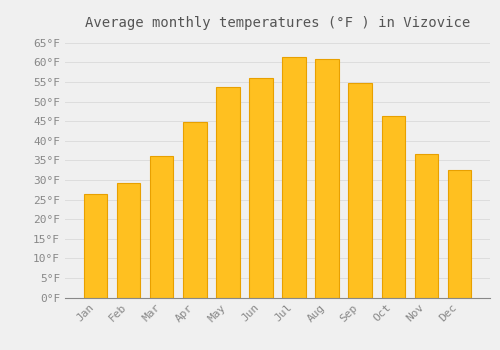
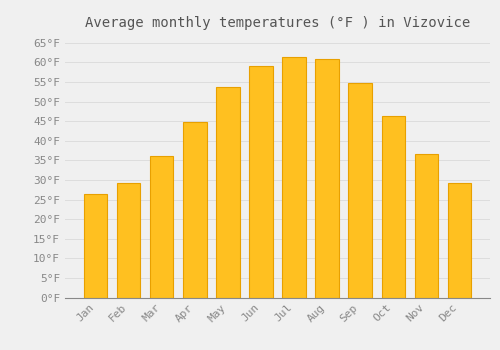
Jun: 56.0°F -> 59.2°F
Dec: 32.5°F -> 29.1°F
